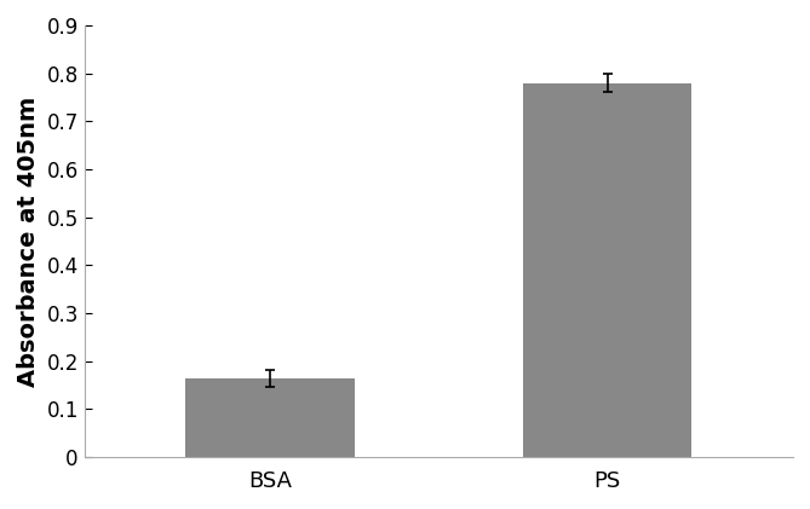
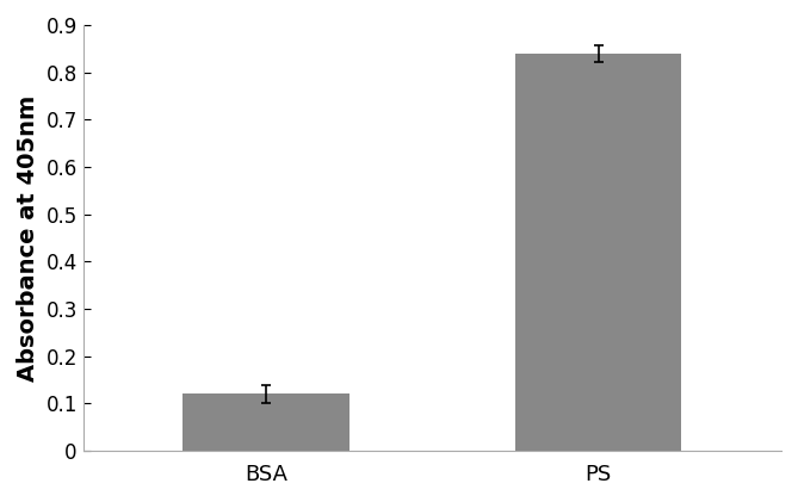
BSA: 0.163 -> 0.120
PS: 0.780 -> 0.840
